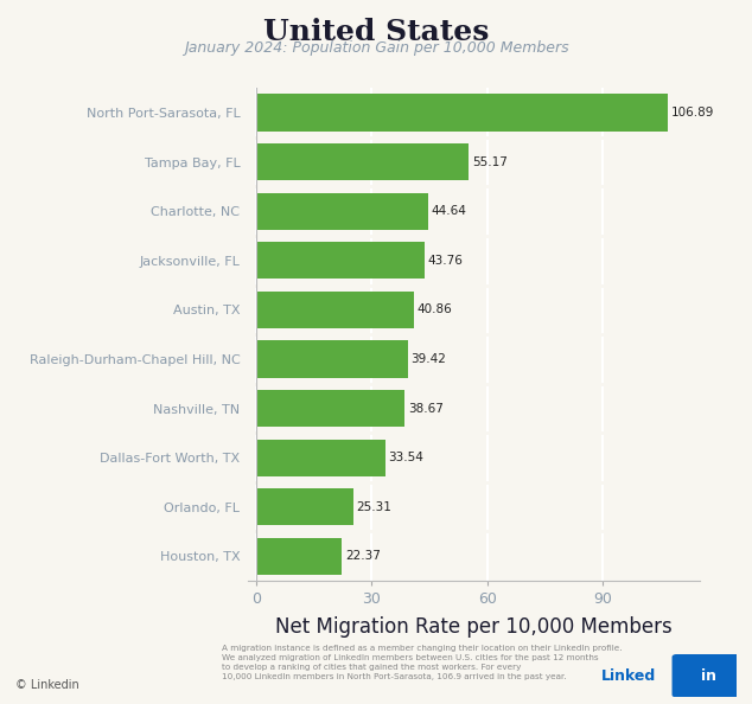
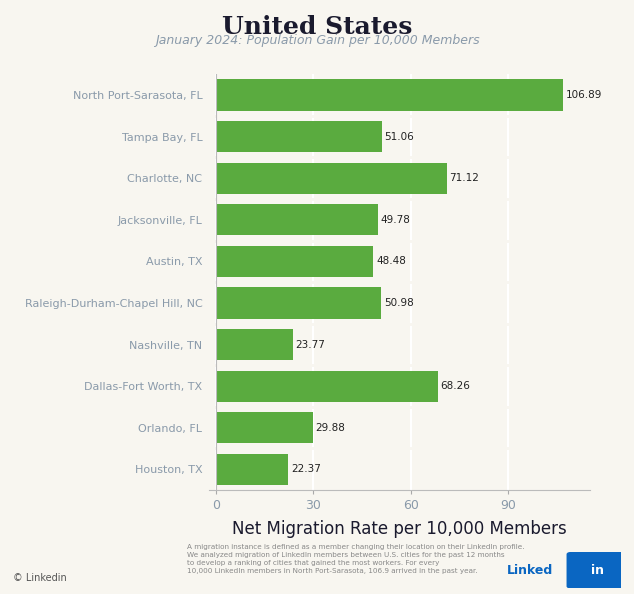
Tampa Bay, FL: 55.17 -> 51.06
Charlotte, NC: 44.64 -> 71.12
Jacksonville, FL: 43.76 -> 49.78
Austin, TX: 40.86 -> 48.48
Raleigh-Durham-Chapel Hill, NC: 39.42 -> 50.98
Nashville, TN: 38.67 -> 23.77
Dallas-Fort Worth, TX: 33.54 -> 68.26
Orlando, FL: 25.31 -> 29.88
